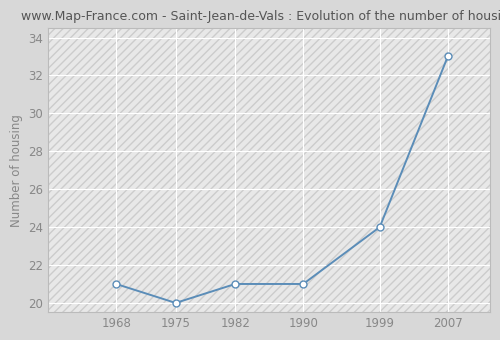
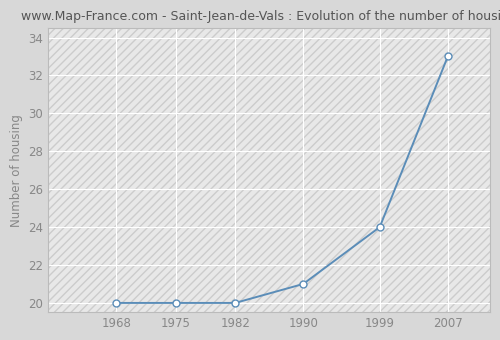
1968: 21 -> 20
1982: 21 -> 20
